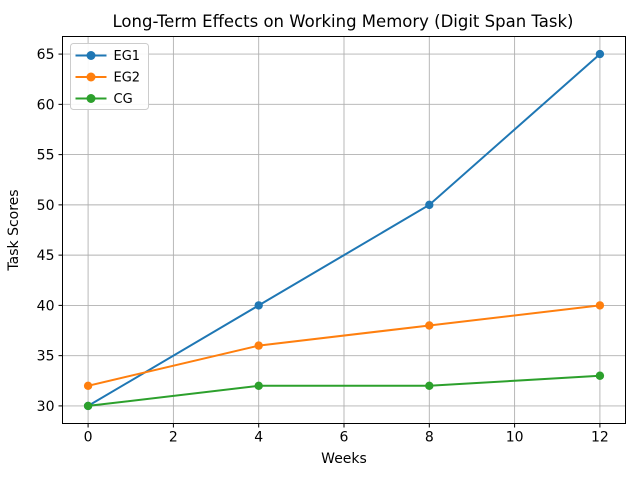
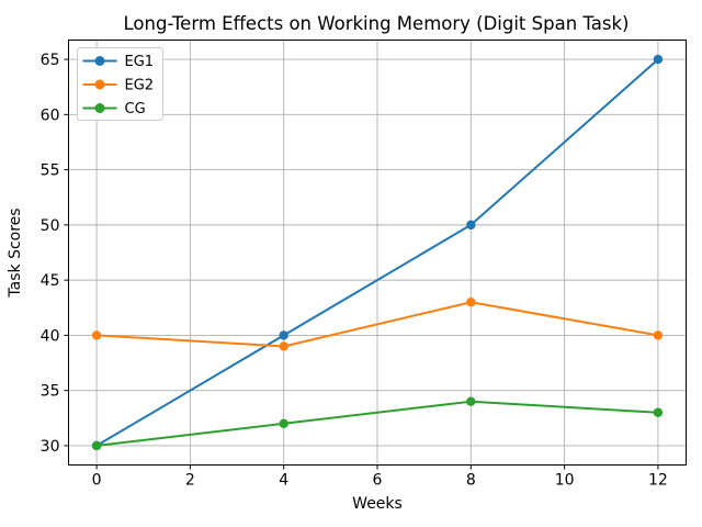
EG2/0: 32 -> 40
EG2/4: 36 -> 39
EG2/8: 38 -> 43
CG/8: 32 -> 34
